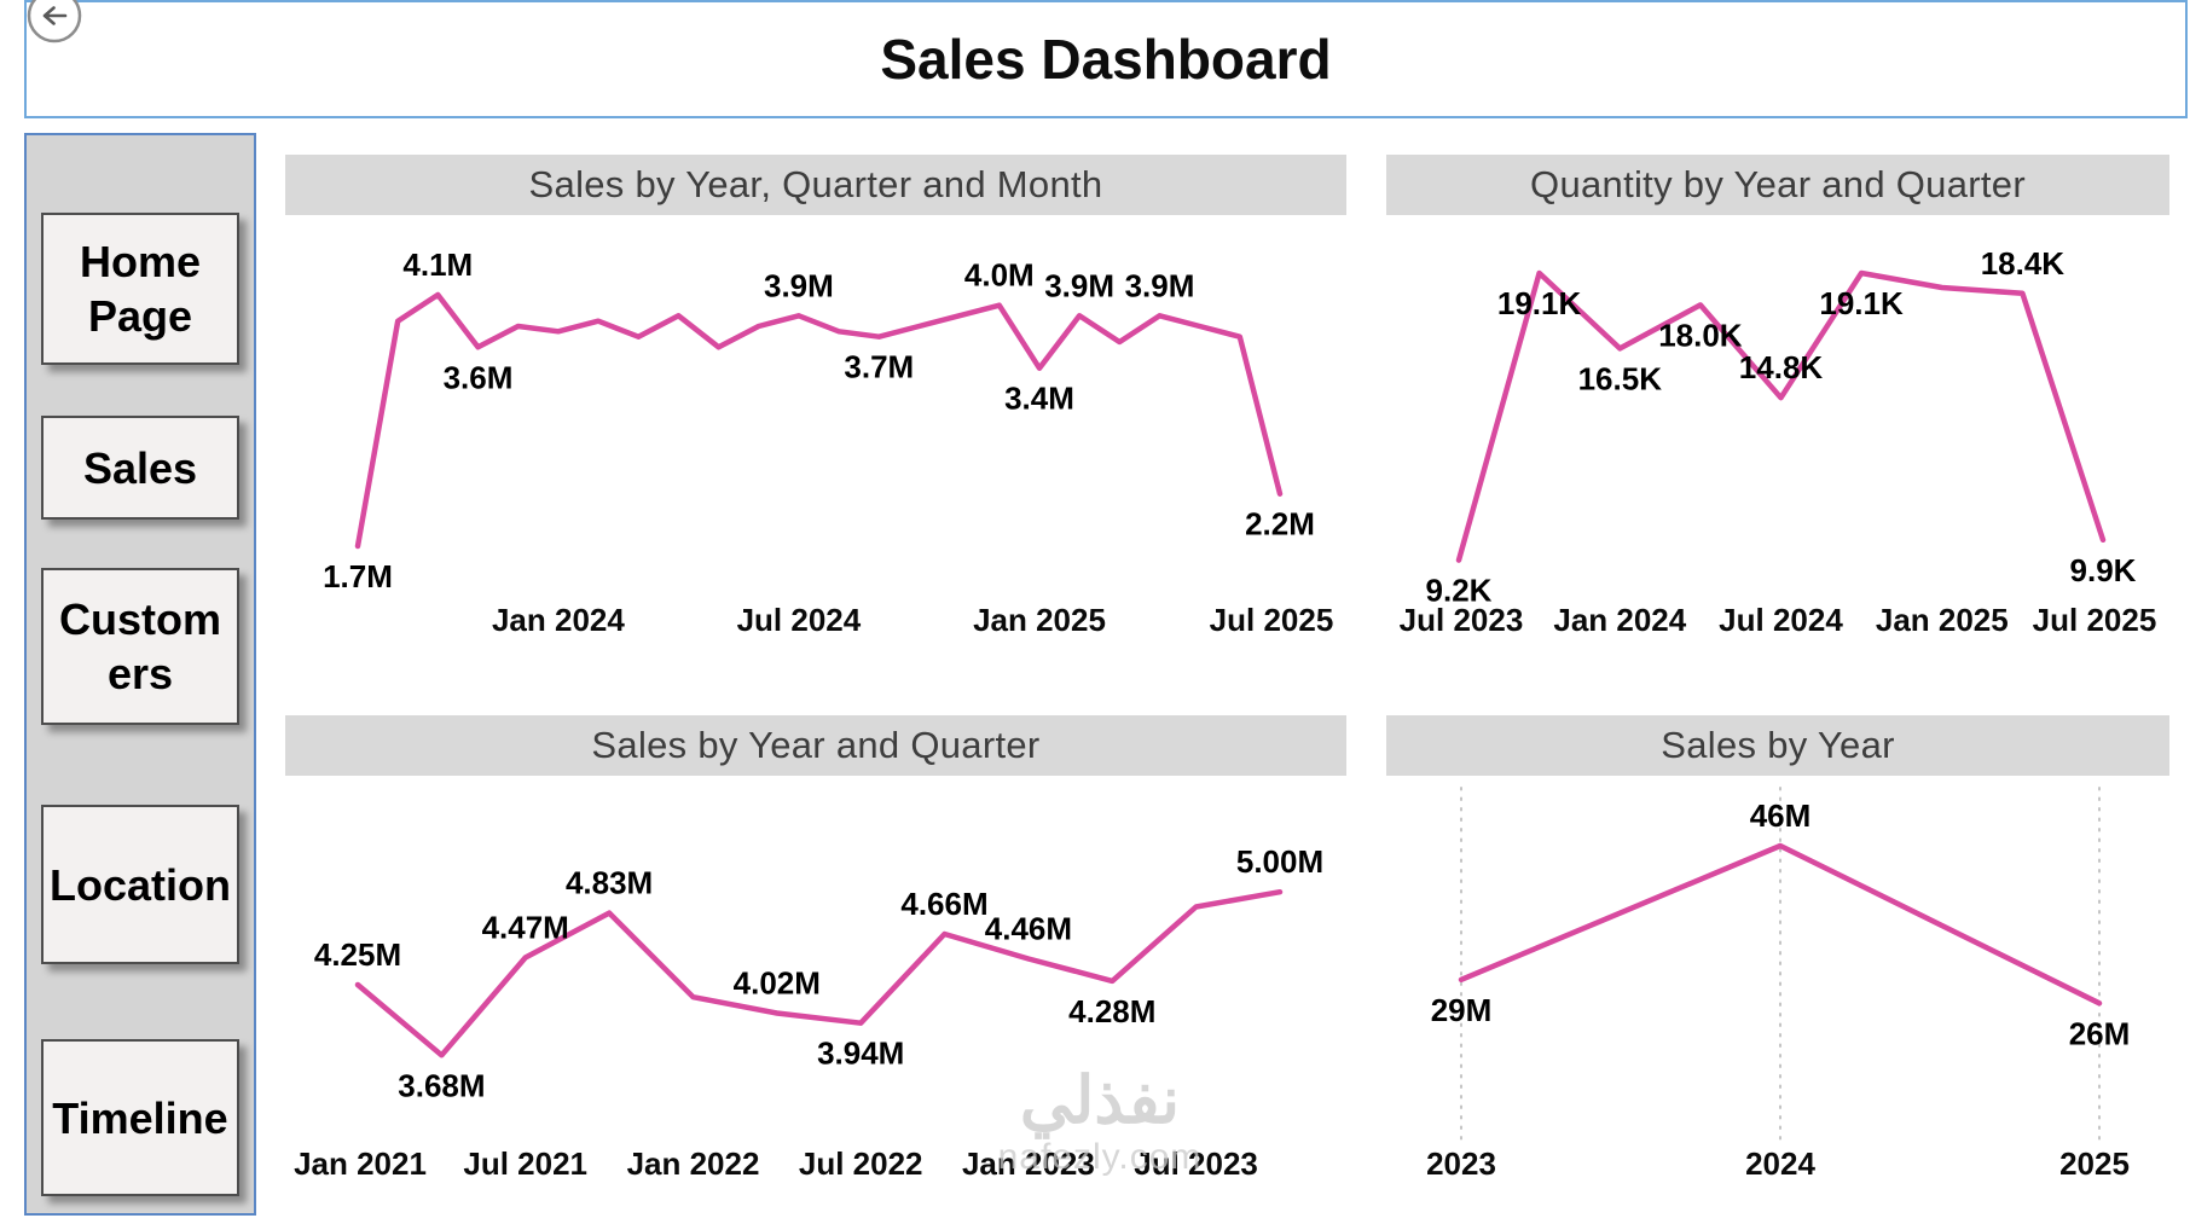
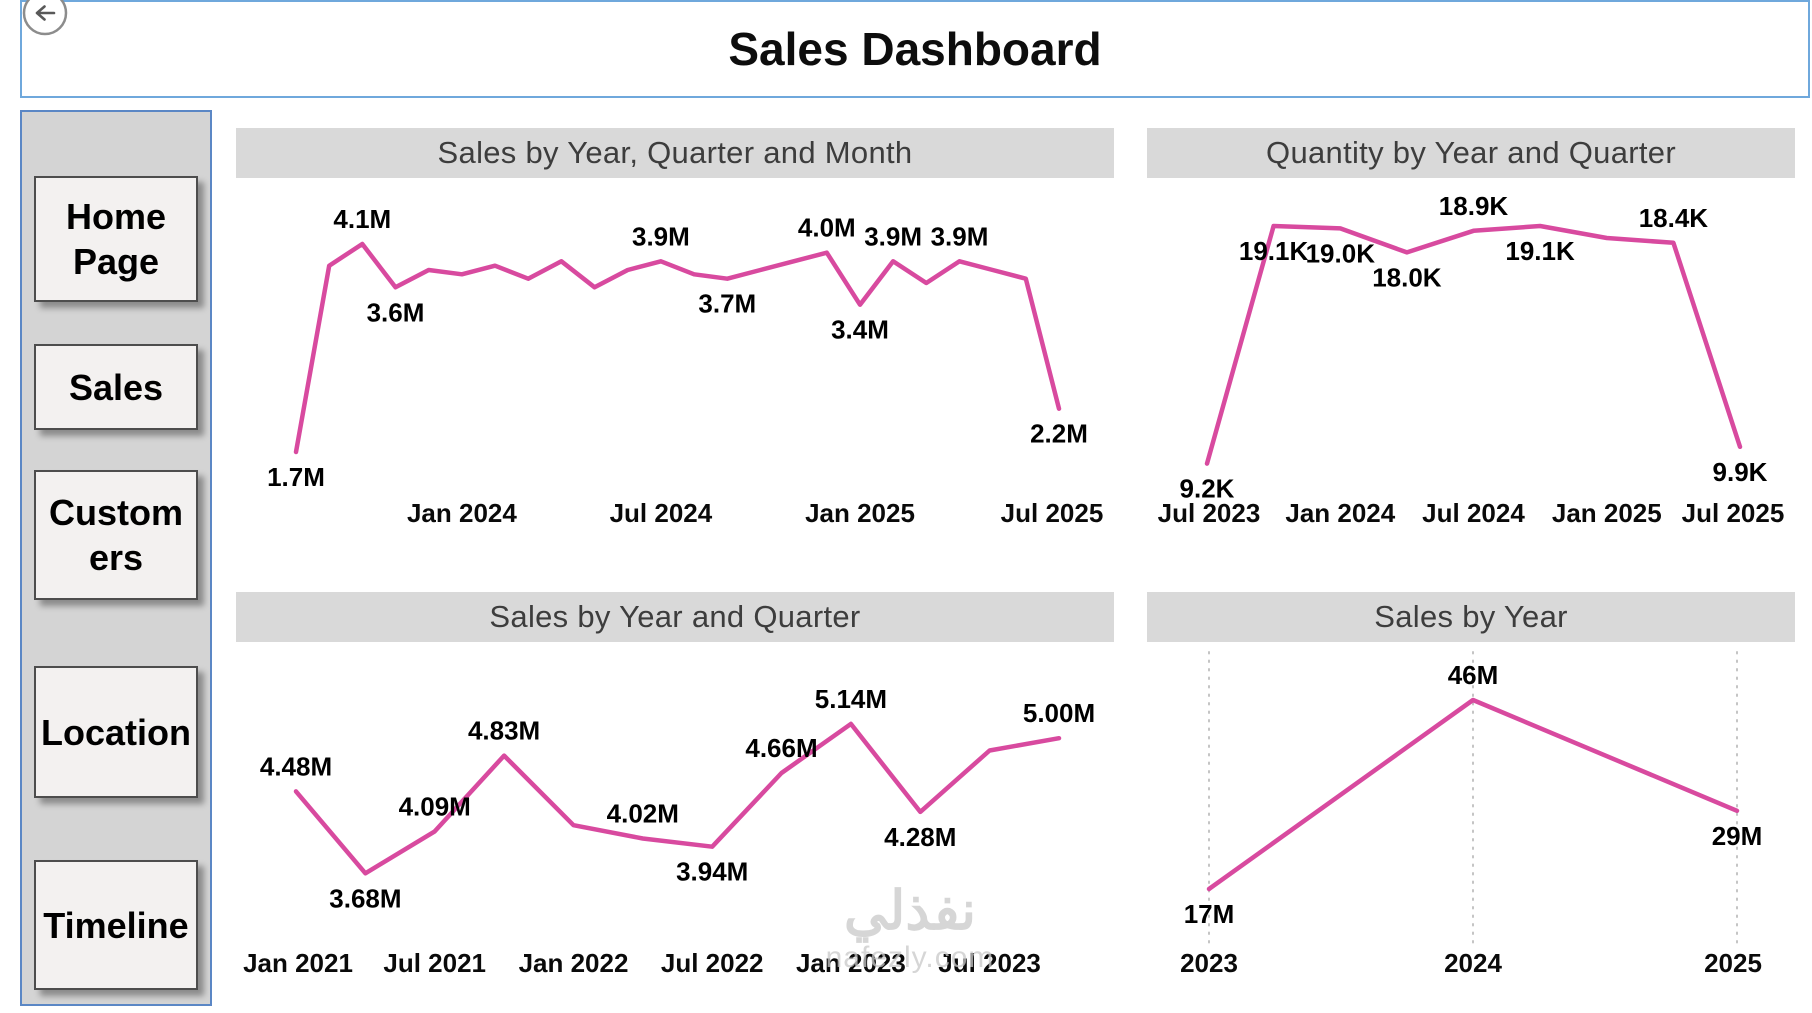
Quantity by Year and Quarter/Jan 2024: 16.5K -> 19.0K
Quantity by Year and Quarter/Jul 2024: 14.8K -> 18.9K
Sales by Year and Quarter/Jan 2021: 4.25M -> 4.48M
Sales by Year and Quarter/Jul 2021: 4.47M -> 4.09M
Sales by Year and Quarter/Jan 2023: 4.46M -> 5.14M
Sales by Year/2023: 29M -> 17M
Sales by Year/2025: 26M -> 29M
